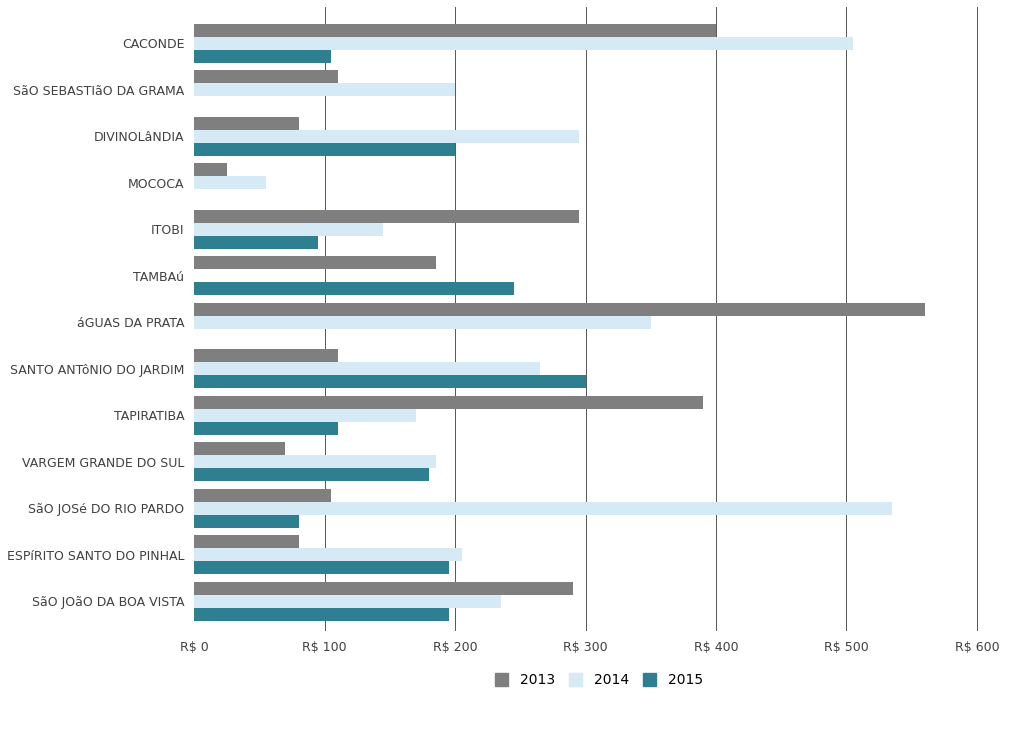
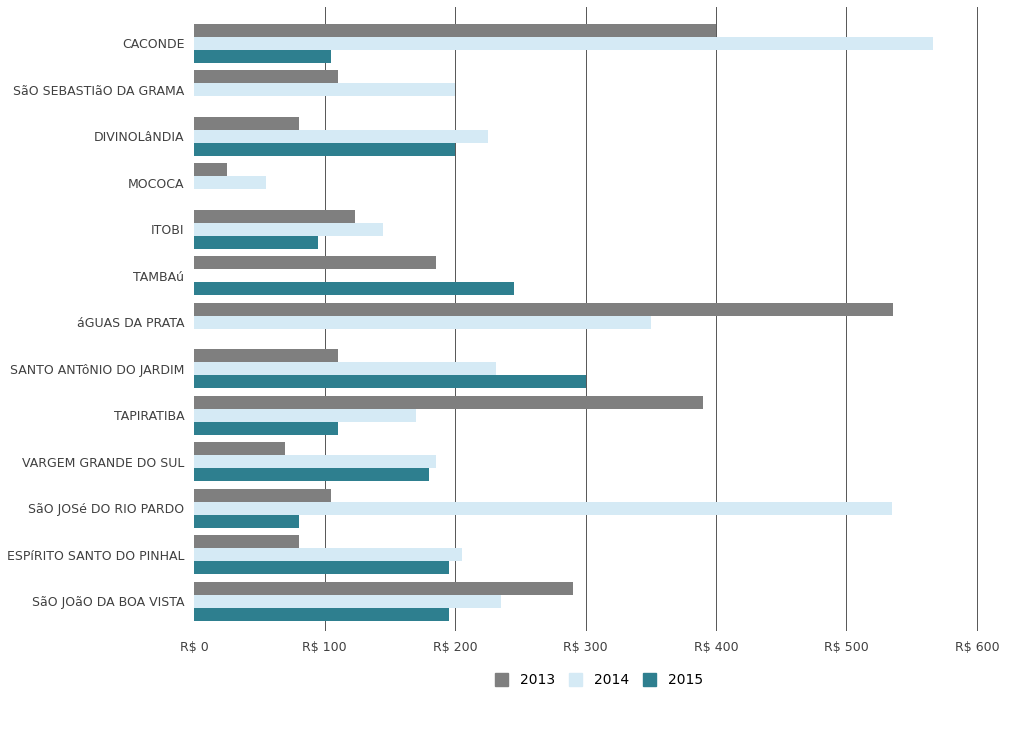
2014/CACONDE: R$ 505 -> R$ 566
2014/DIVINOLâNDIA: R$ 295 -> R$ 225
2013/ITOBI: R$ 295 -> R$ 123
2013/áGUAS DA PRATA: R$ 560 -> R$ 536
2014/SANTO ANTôNIO DO JARDIM: R$ 265 -> R$ 231
